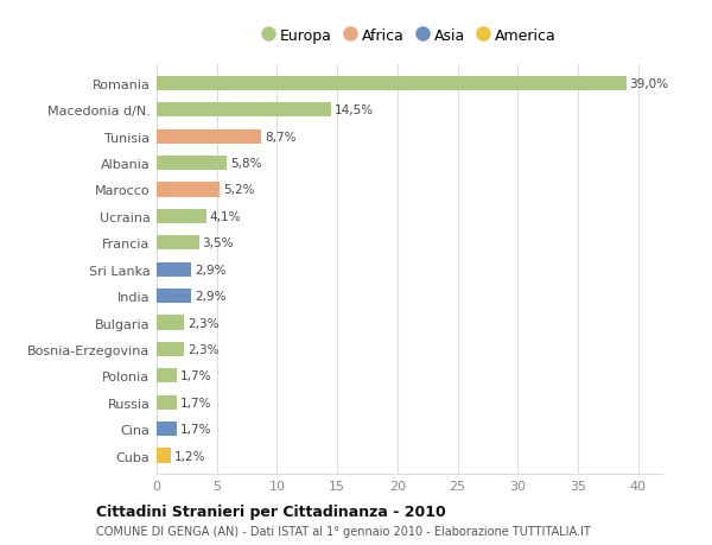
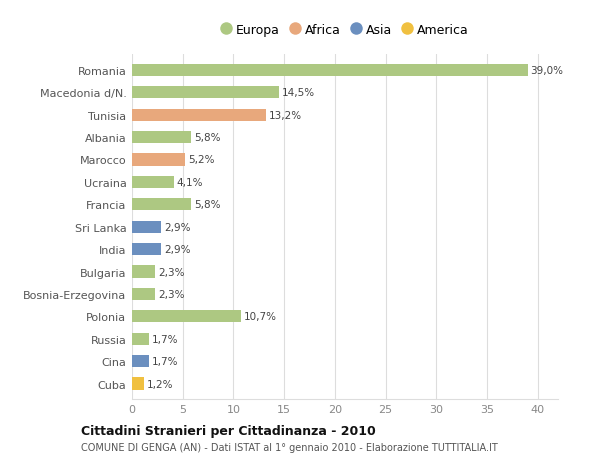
Tunisia: 8,7% -> 13,2%
Francia: 3,5% -> 5,8%
Polonia: 1,7% -> 10,7%
